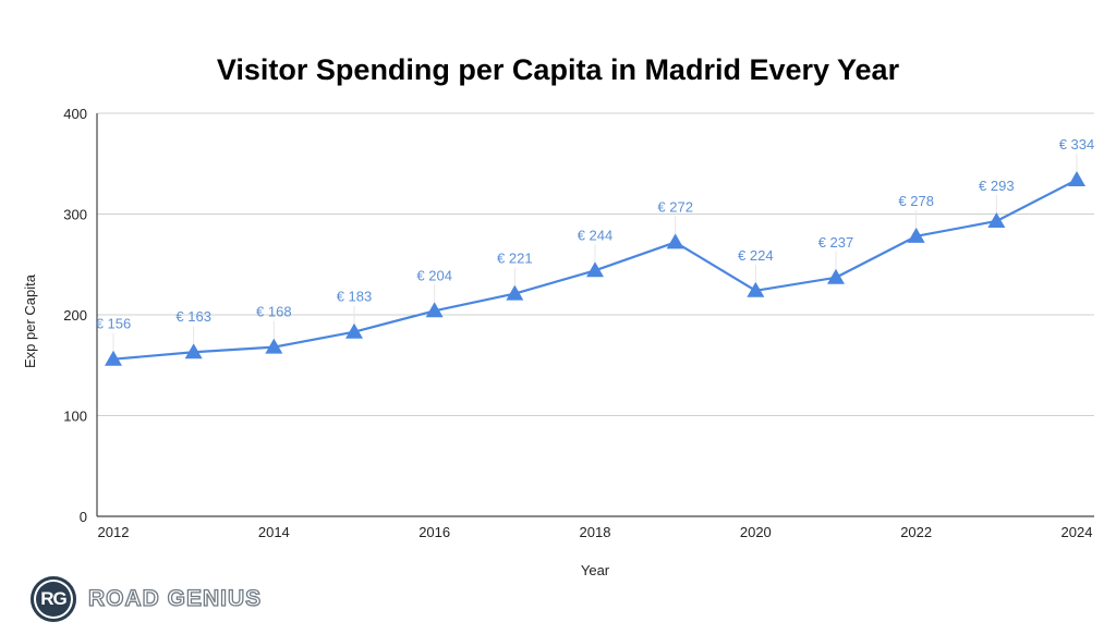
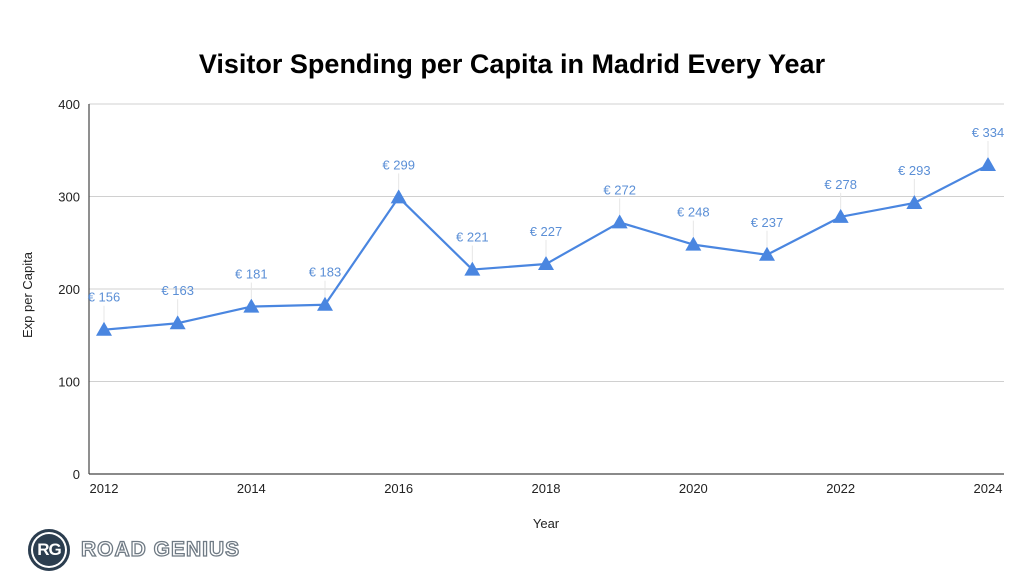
2014: 168 -> 181
2016: 204 -> 299
2018: 244 -> 227
2020: 224 -> 248
